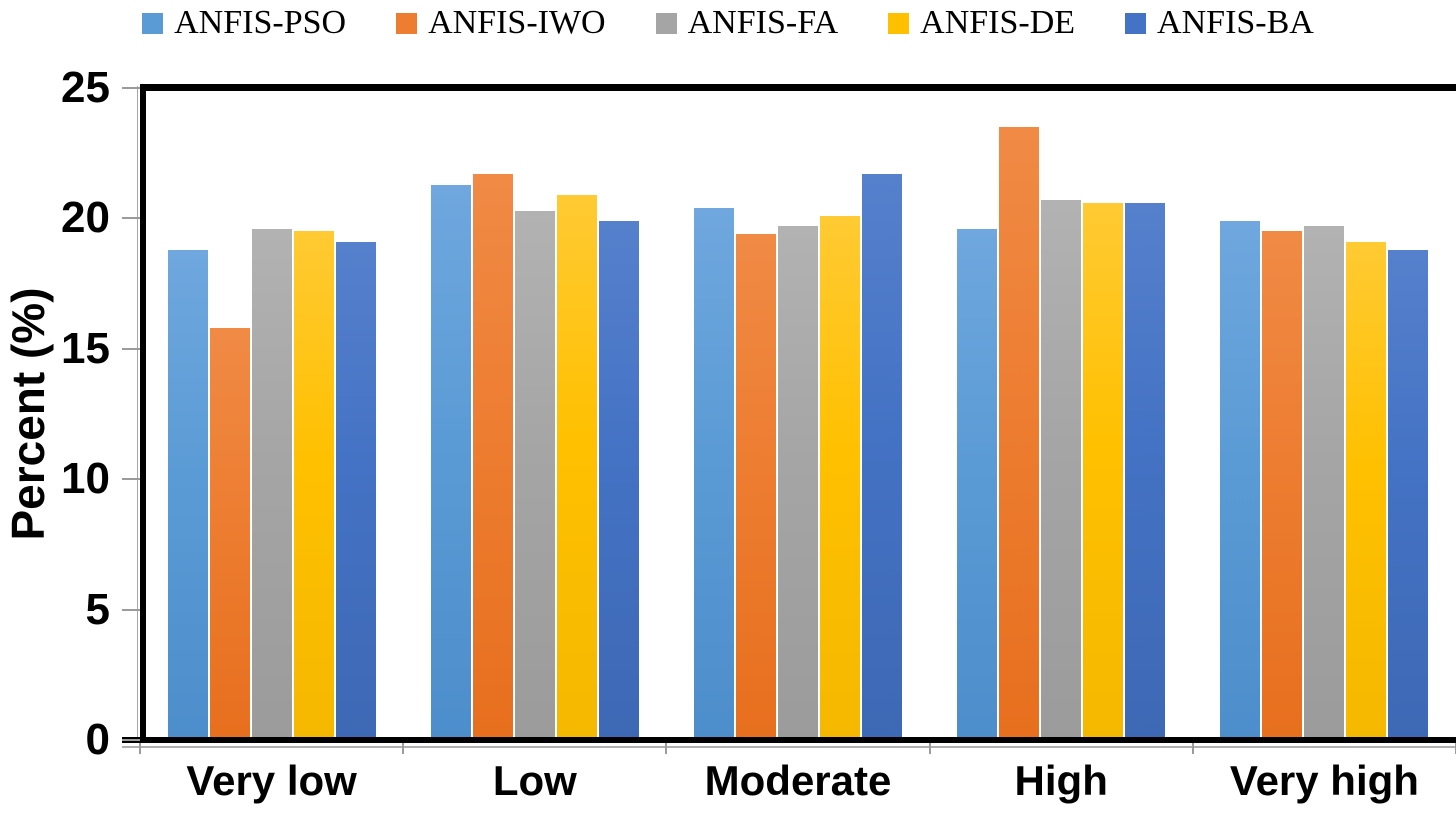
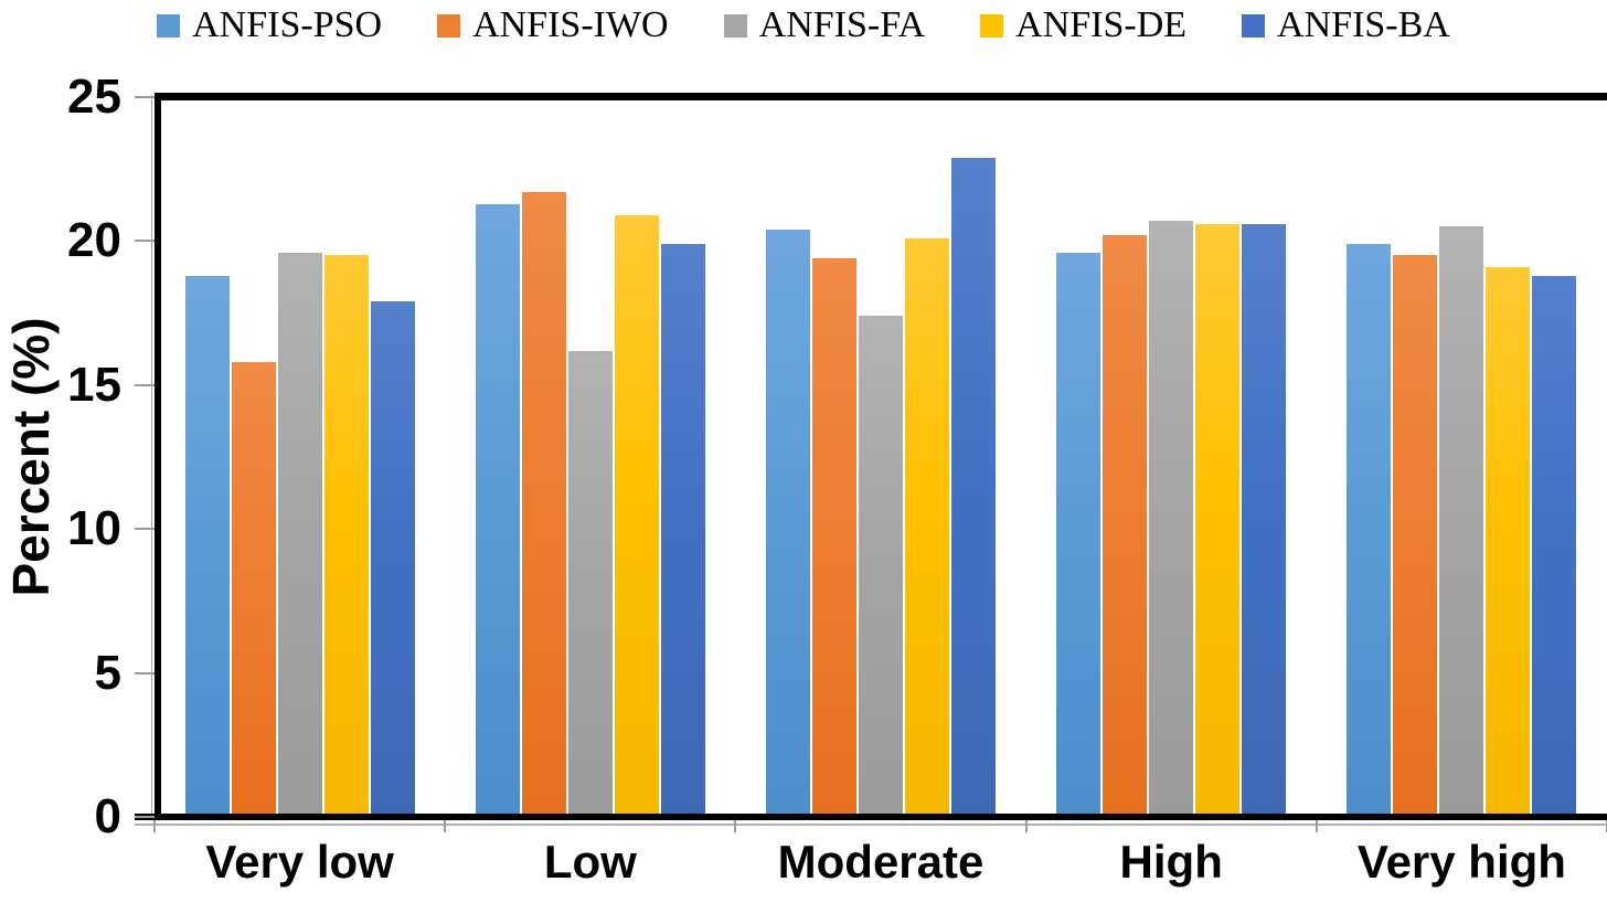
ANFIS-BA/Very low: 19.1 -> 17.9
ANFIS-FA/Low: 20.3 -> 16.2
ANFIS-FA/Moderate: 19.7 -> 17.4
ANFIS-BA/Moderate: 21.7 -> 22.9
ANFIS-IWO/High: 23.5 -> 20.2
ANFIS-FA/Very high: 19.7 -> 20.5
